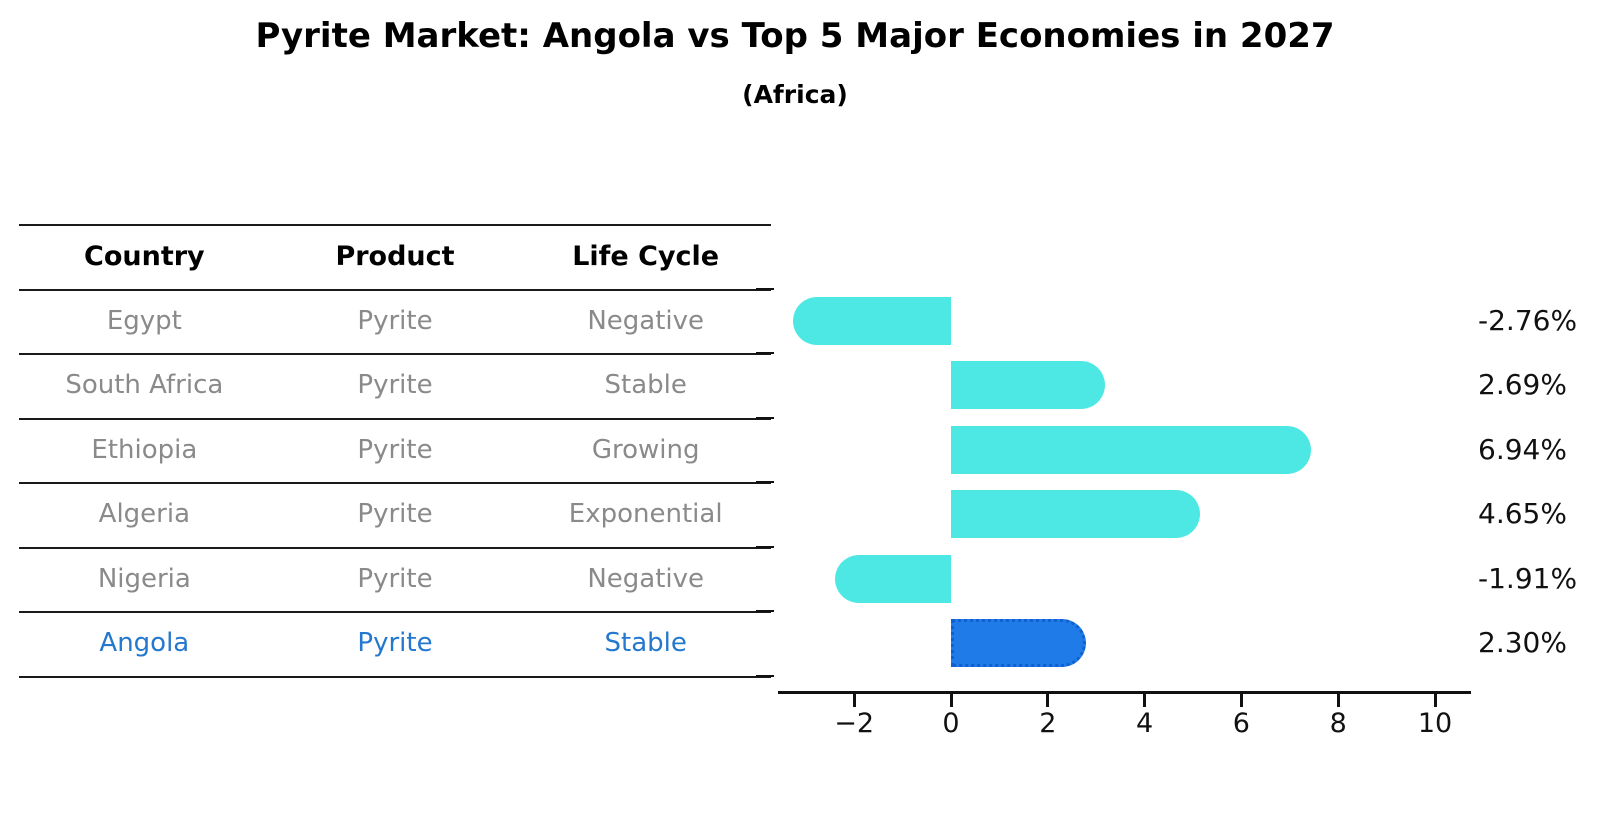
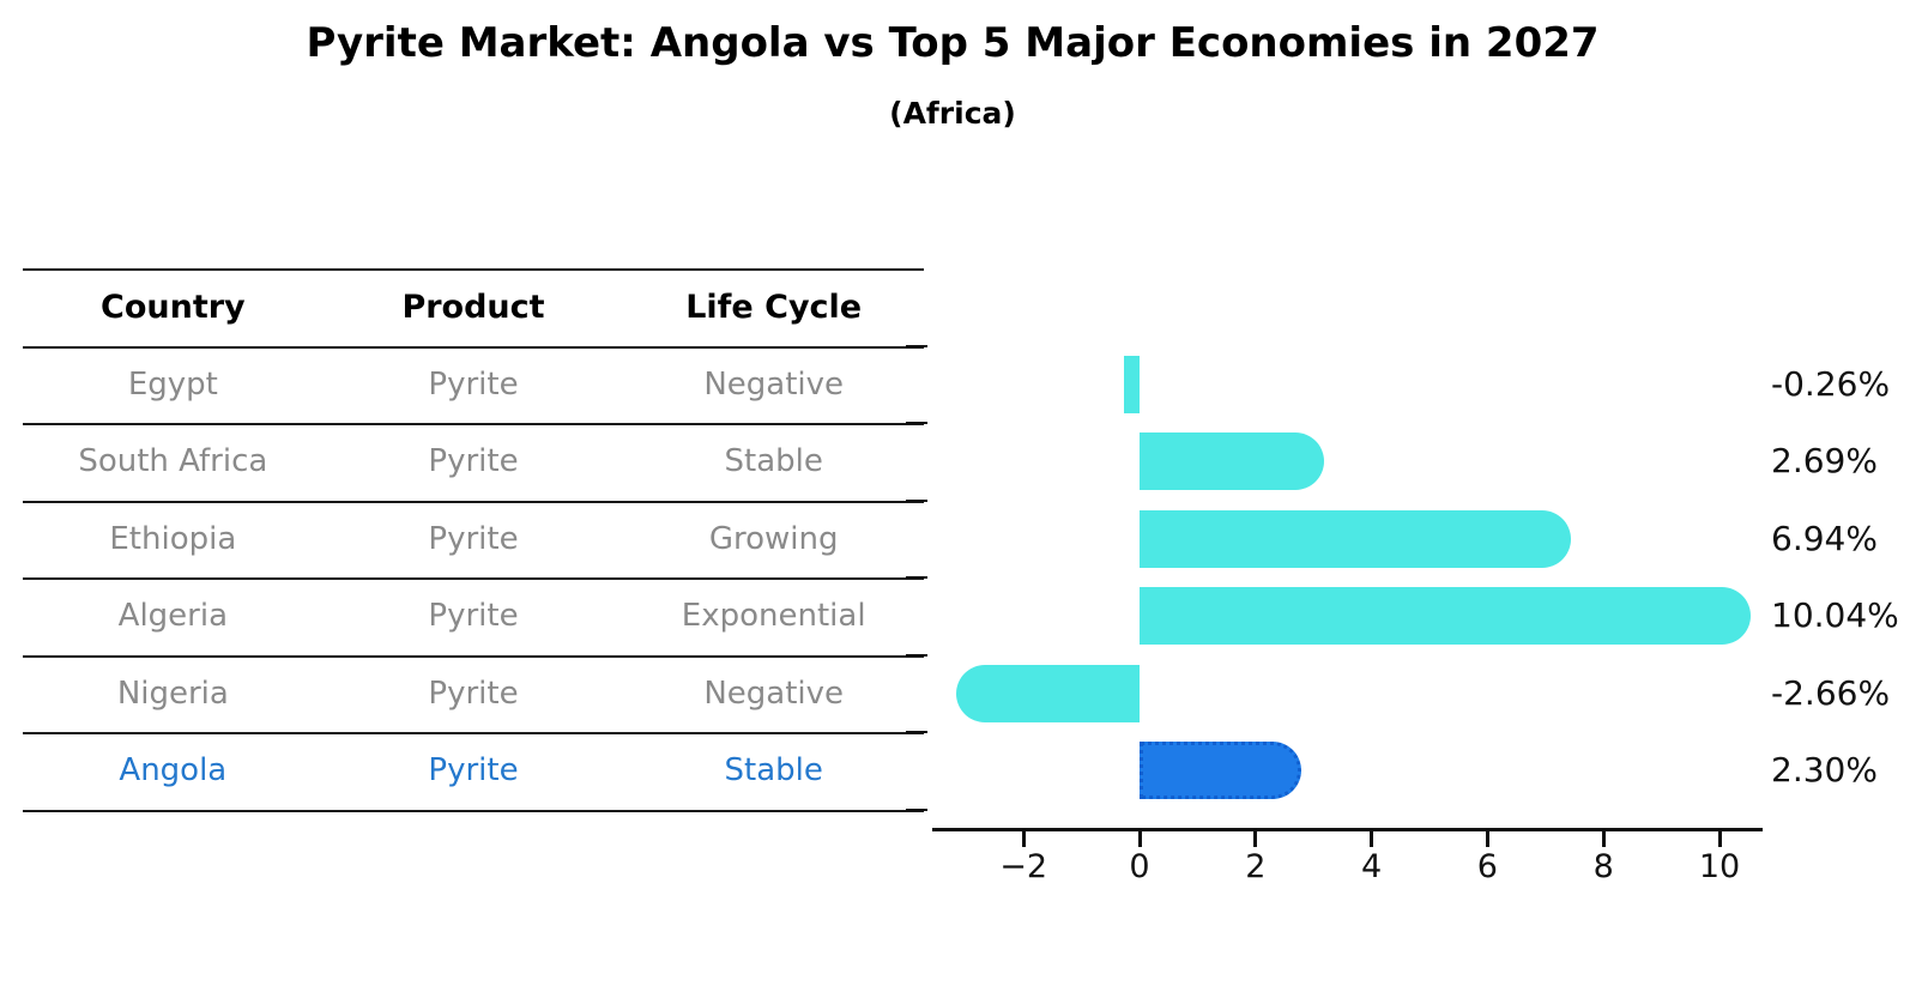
Egypt: -2.76% -> -0.26%
Algeria: 4.65% -> 10.04%
Nigeria: -1.91% -> -2.66%
